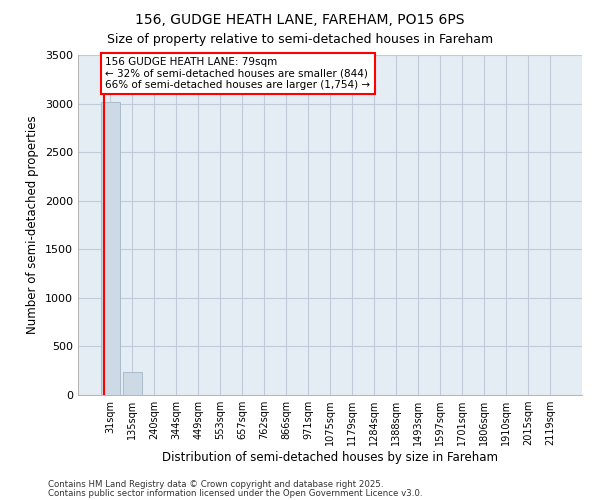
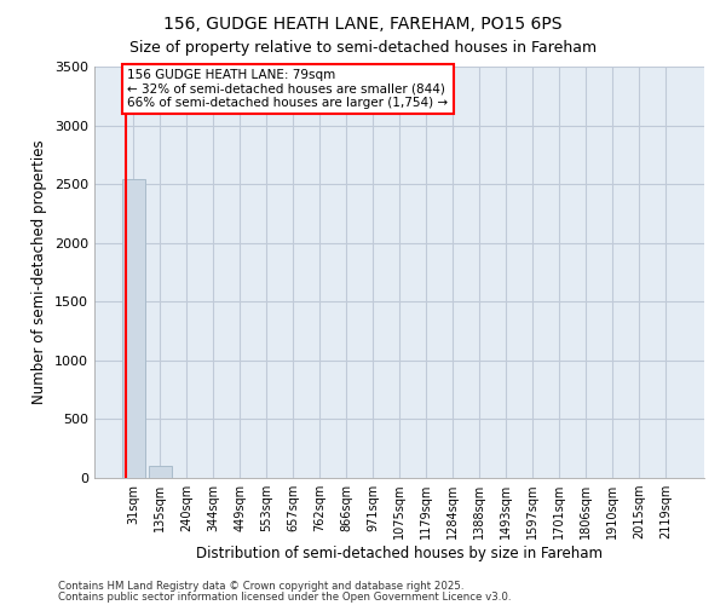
31sqm: 3020 -> 2540
135sqm: 240 -> 100
